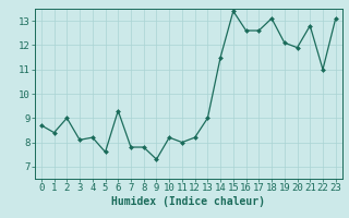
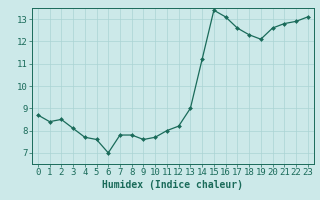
2: 9.0 -> 8.5
4: 8.2 -> 7.7
6: 9.3 -> 7.0
9: 7.3 -> 7.6
10: 8.2 -> 7.7
14: 11.5 -> 11.2
16: 12.6 -> 13.1
18: 13.1 -> 12.3
20: 11.9 -> 12.6
22: 11.0 -> 12.9
